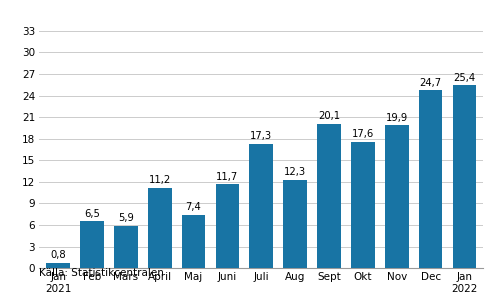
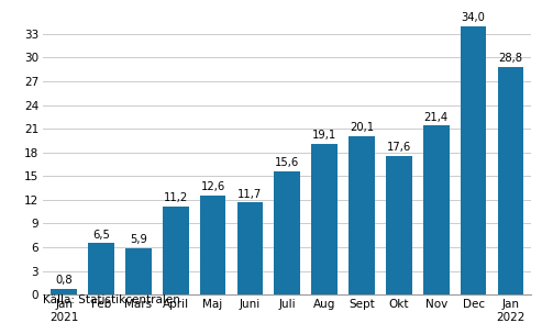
Maj: 7,4 -> 12,6
Juli: 17,3 -> 15,6
Aug: 12,3 -> 19,1
Nov: 19,9 -> 21,4
Dec: 24,7 -> 34,0
Jan 2022: 25,4 -> 28,8
